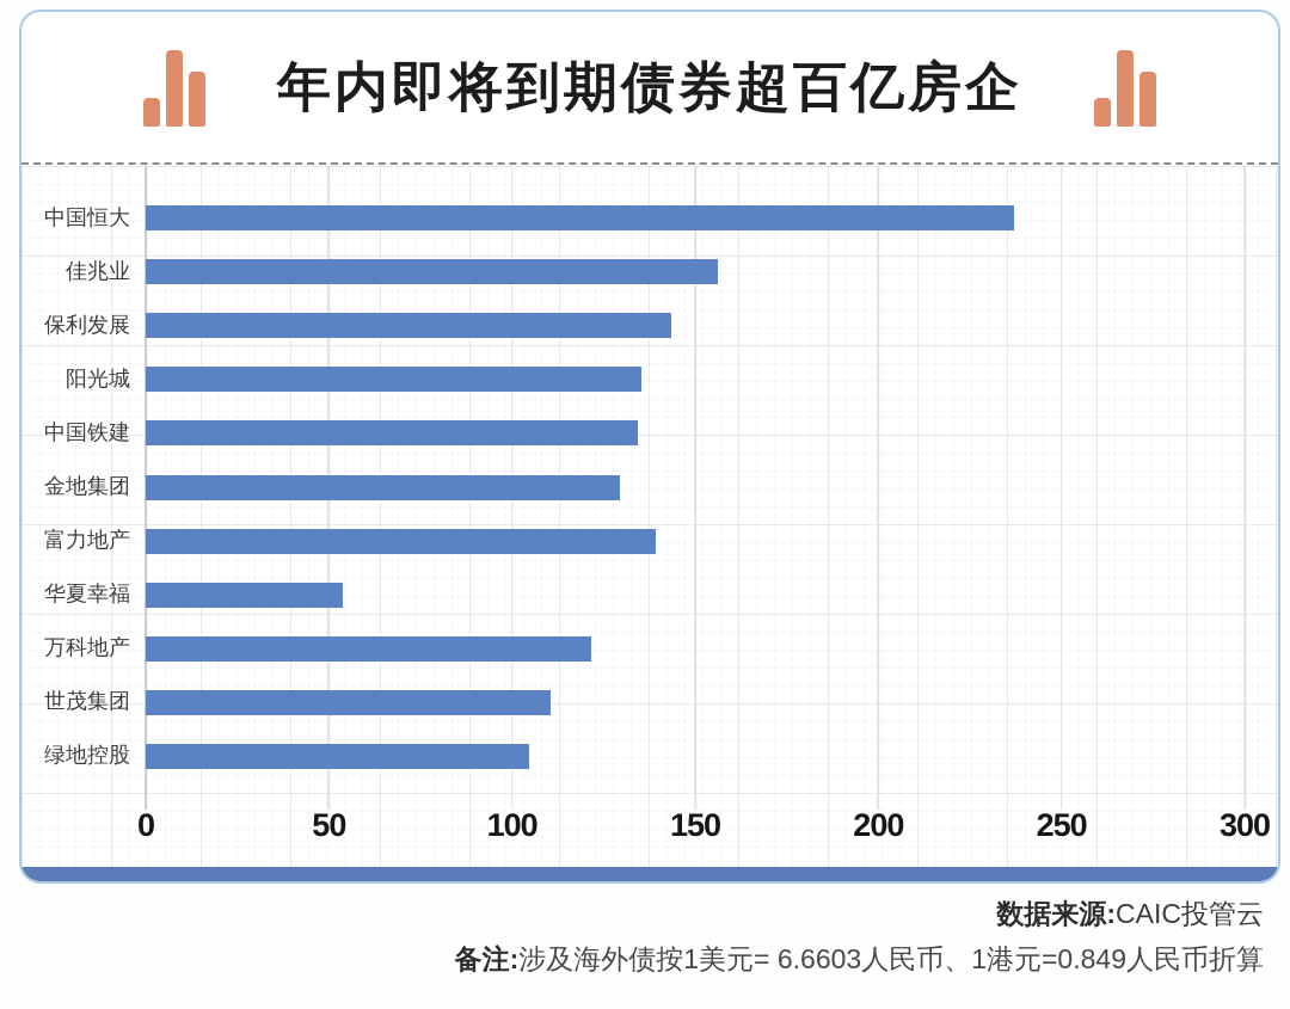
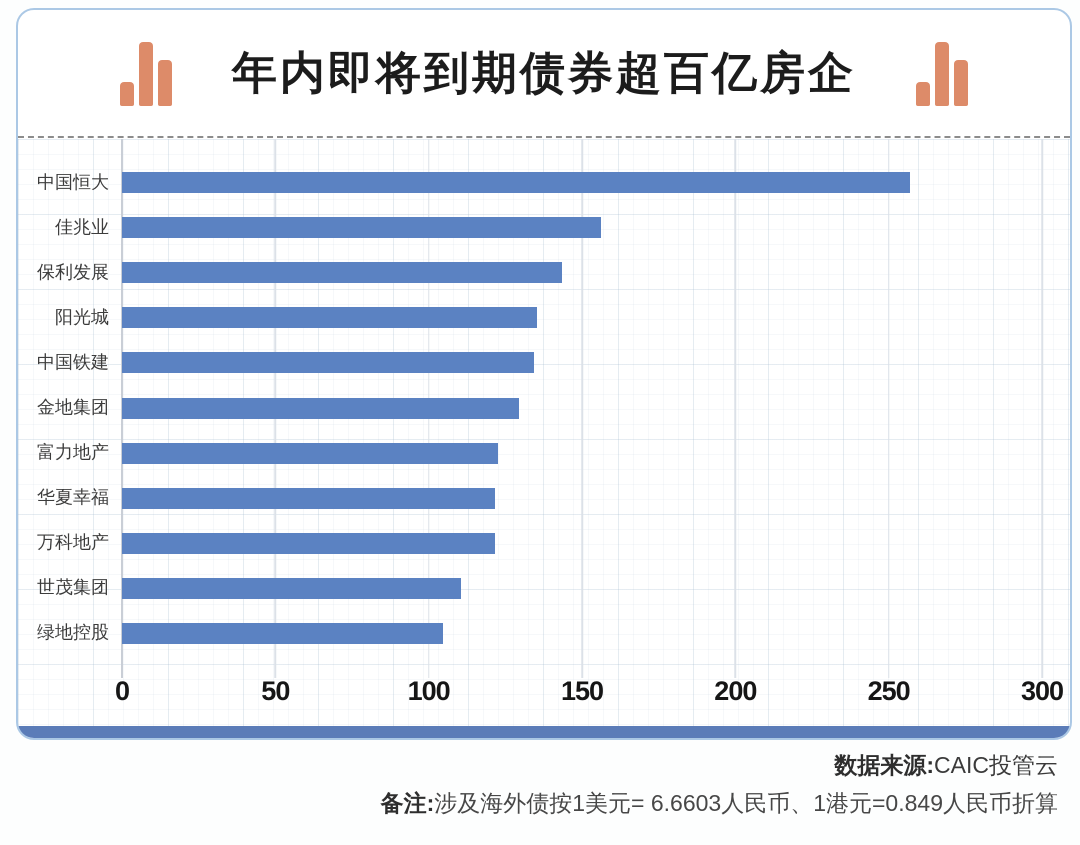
中国恒大: 238 -> 258
富力地产: 140 -> 123
华夏幸福: 54 -> 122
